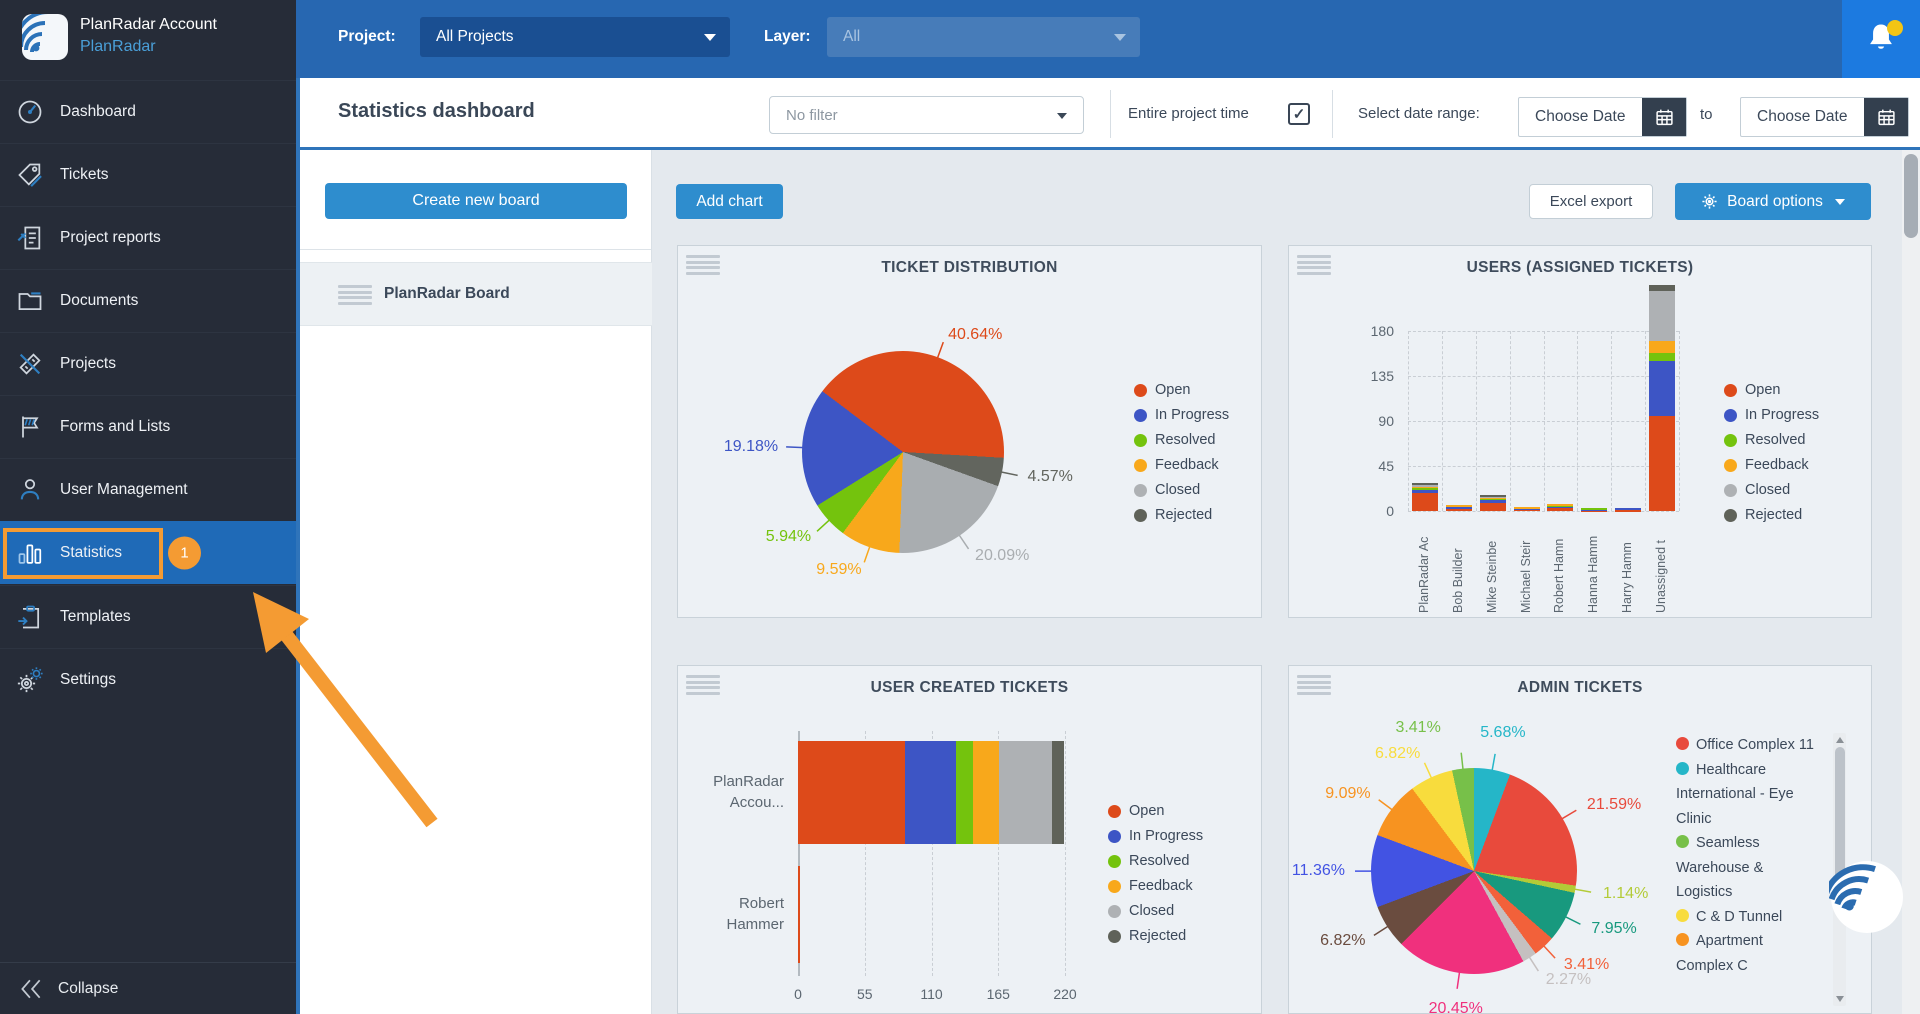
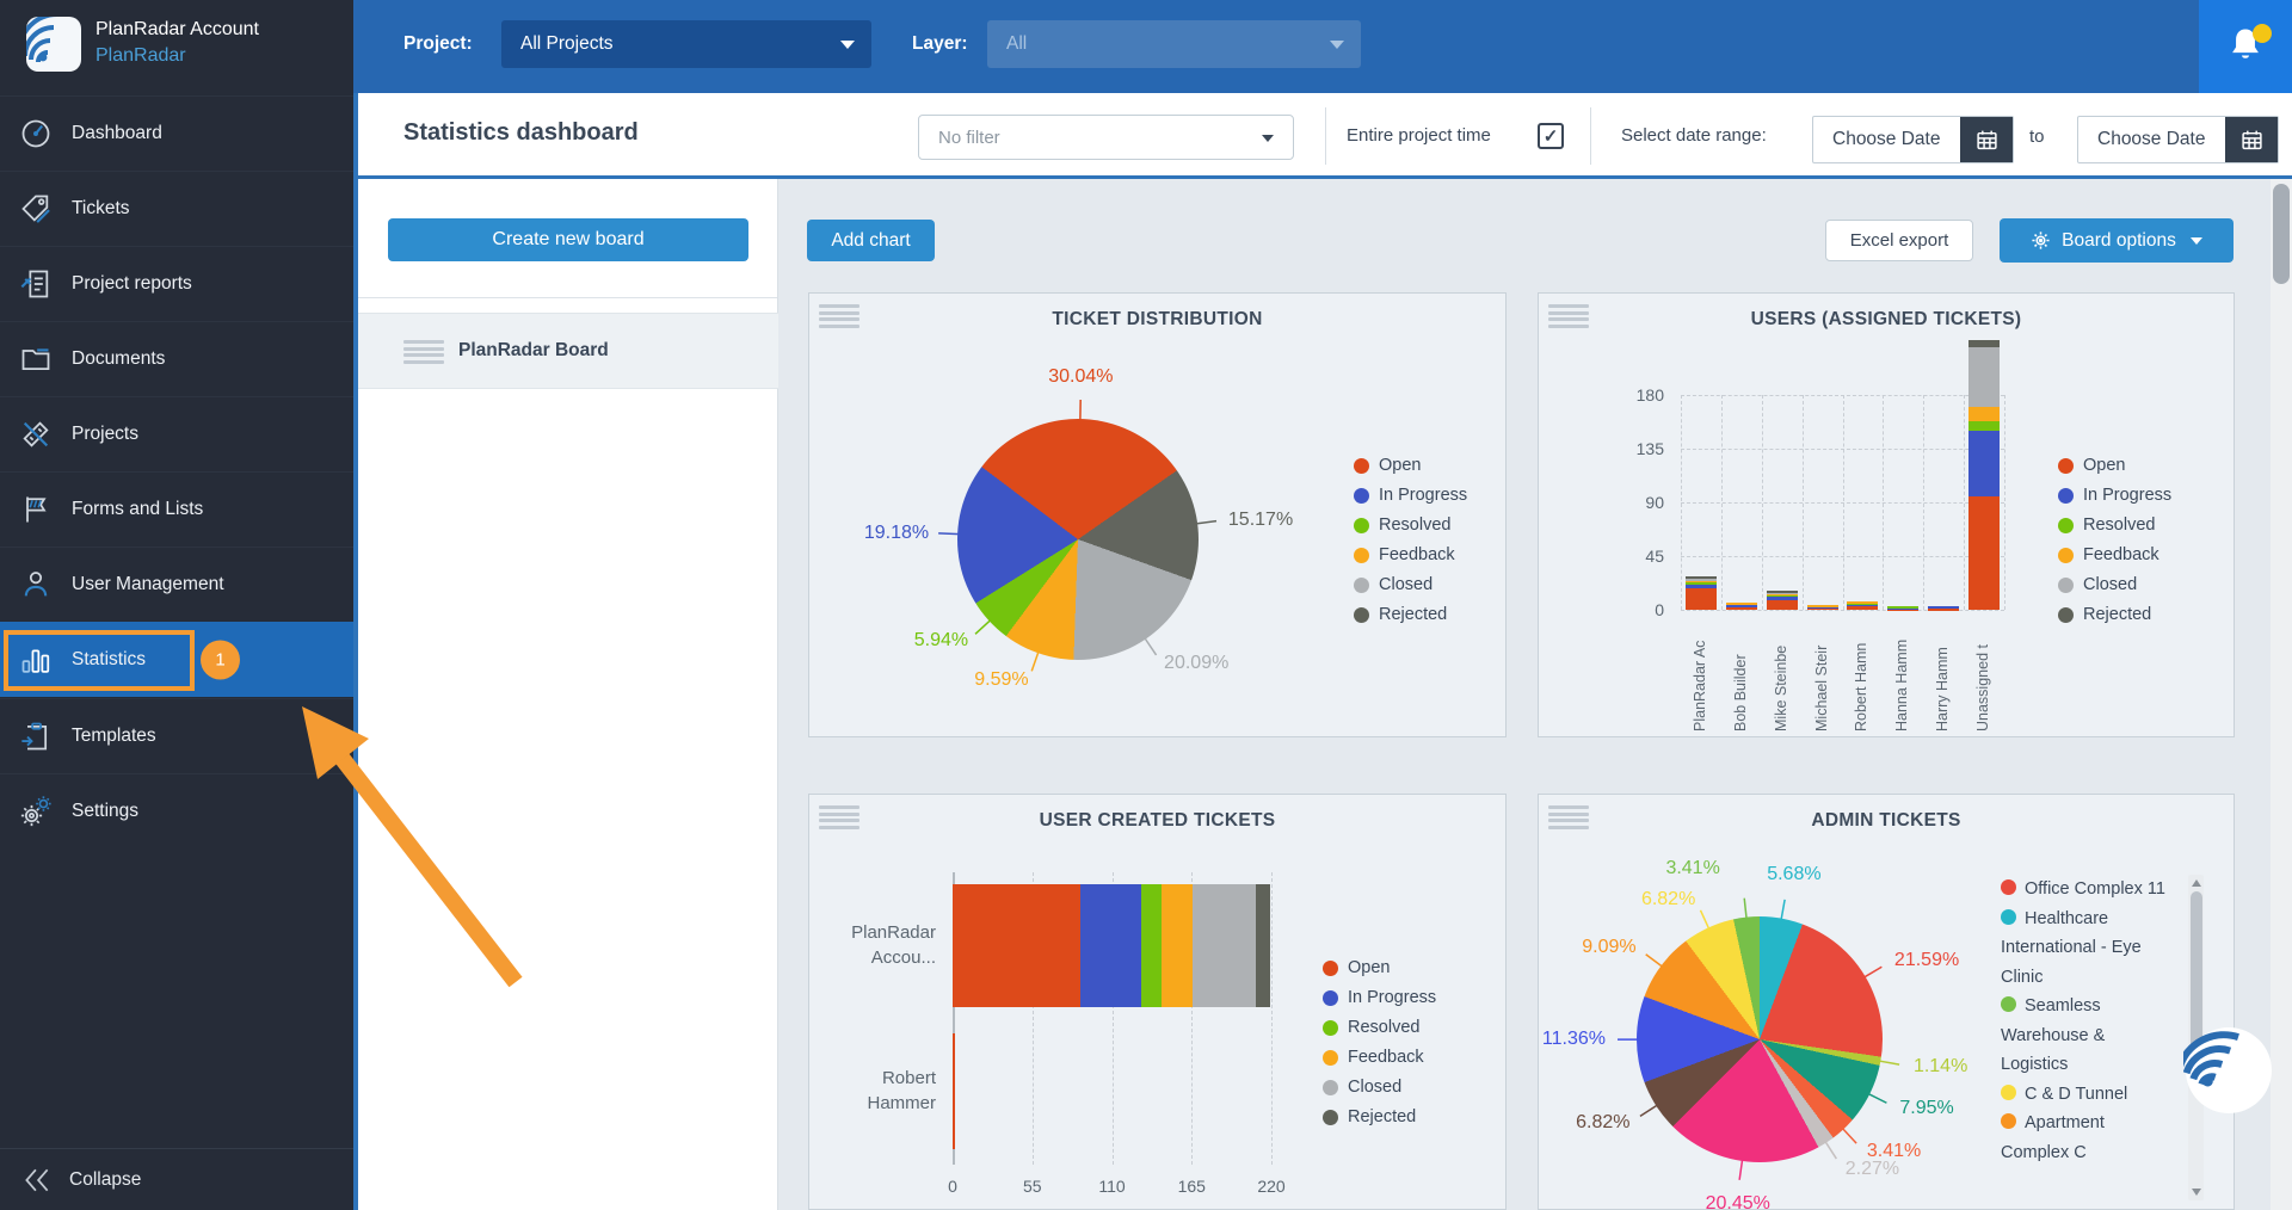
TICKET DISTRIBUTION/Open: 40.64% -> 30.04%
TICKET DISTRIBUTION/Rejected: 4.57% -> 15.17%
